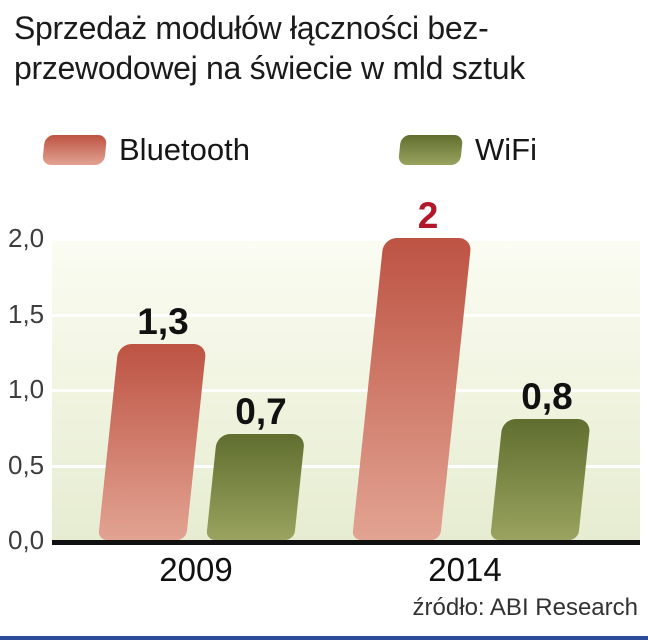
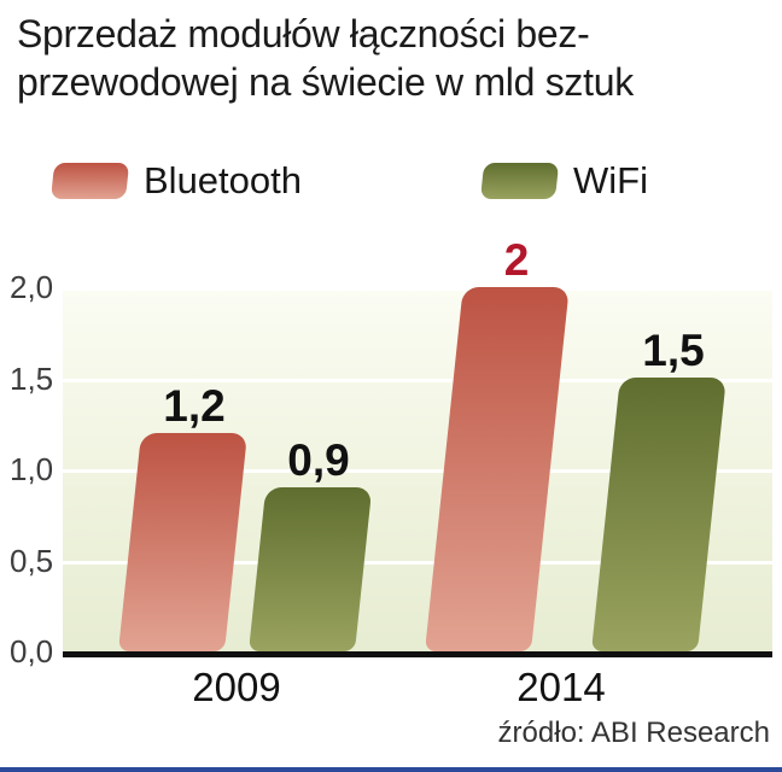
Bluetooth/2009: 1,3 -> 1,2
WiFi/2009: 0,7 -> 0,9
WiFi/2014: 0,8 -> 1,5
